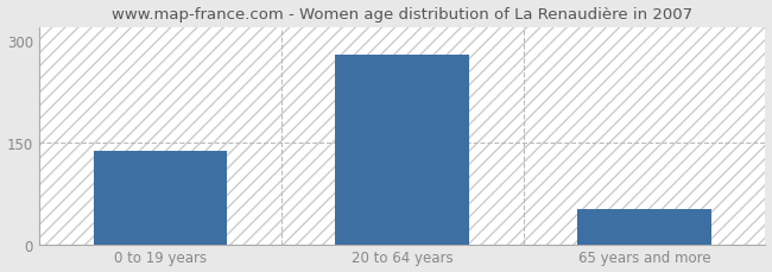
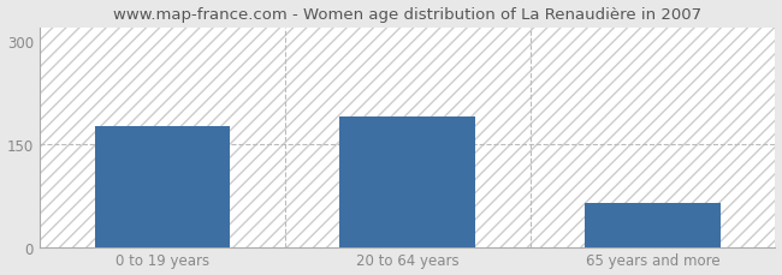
0 to 19 years: 138 -> 176
20 to 64 years: 280 -> 190
65 years and more: 52 -> 64
